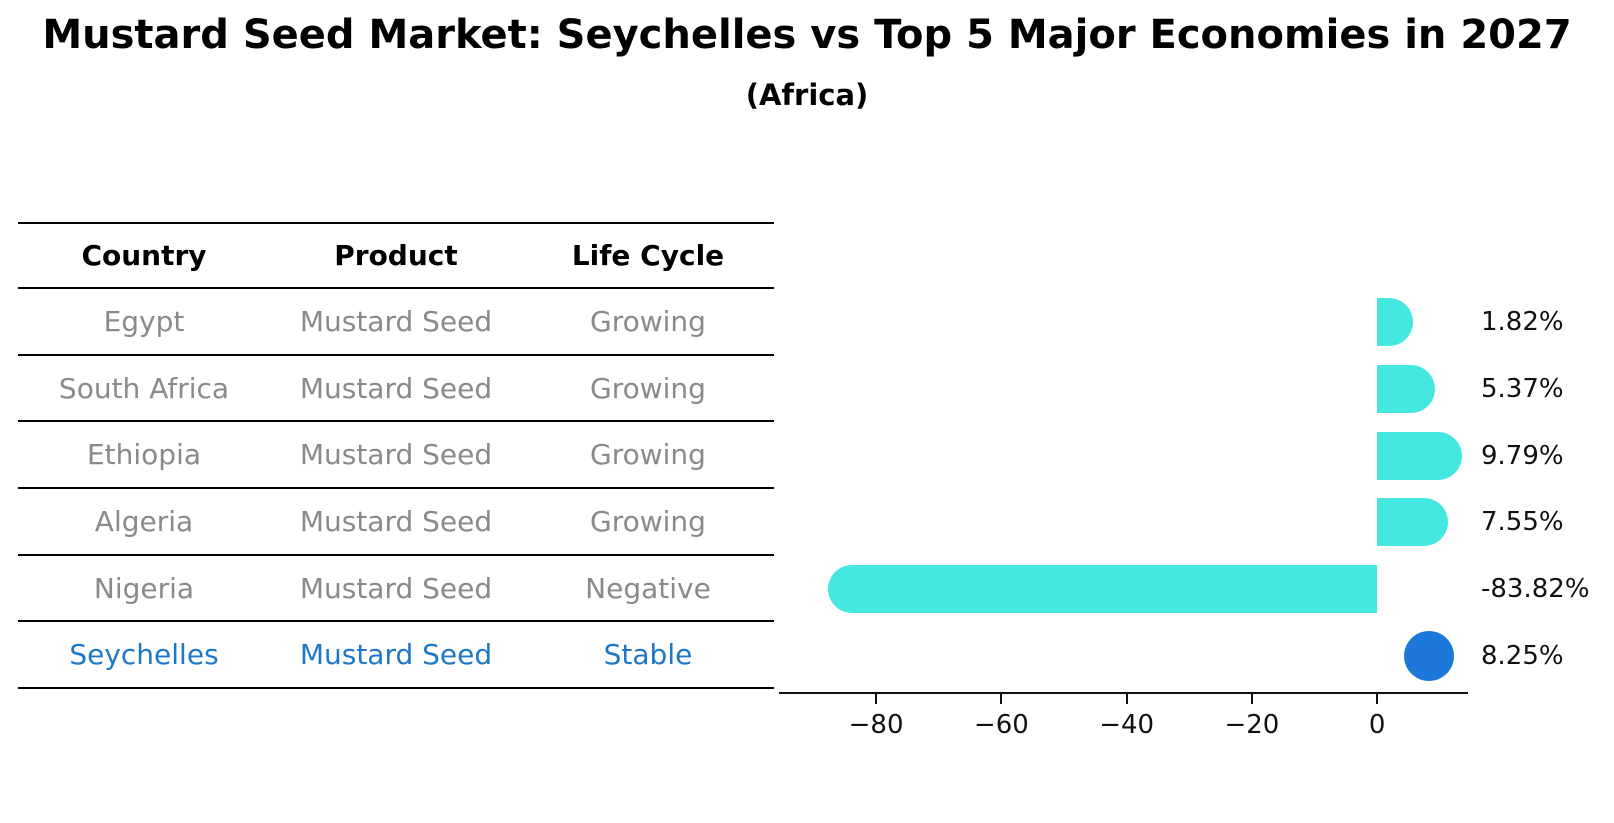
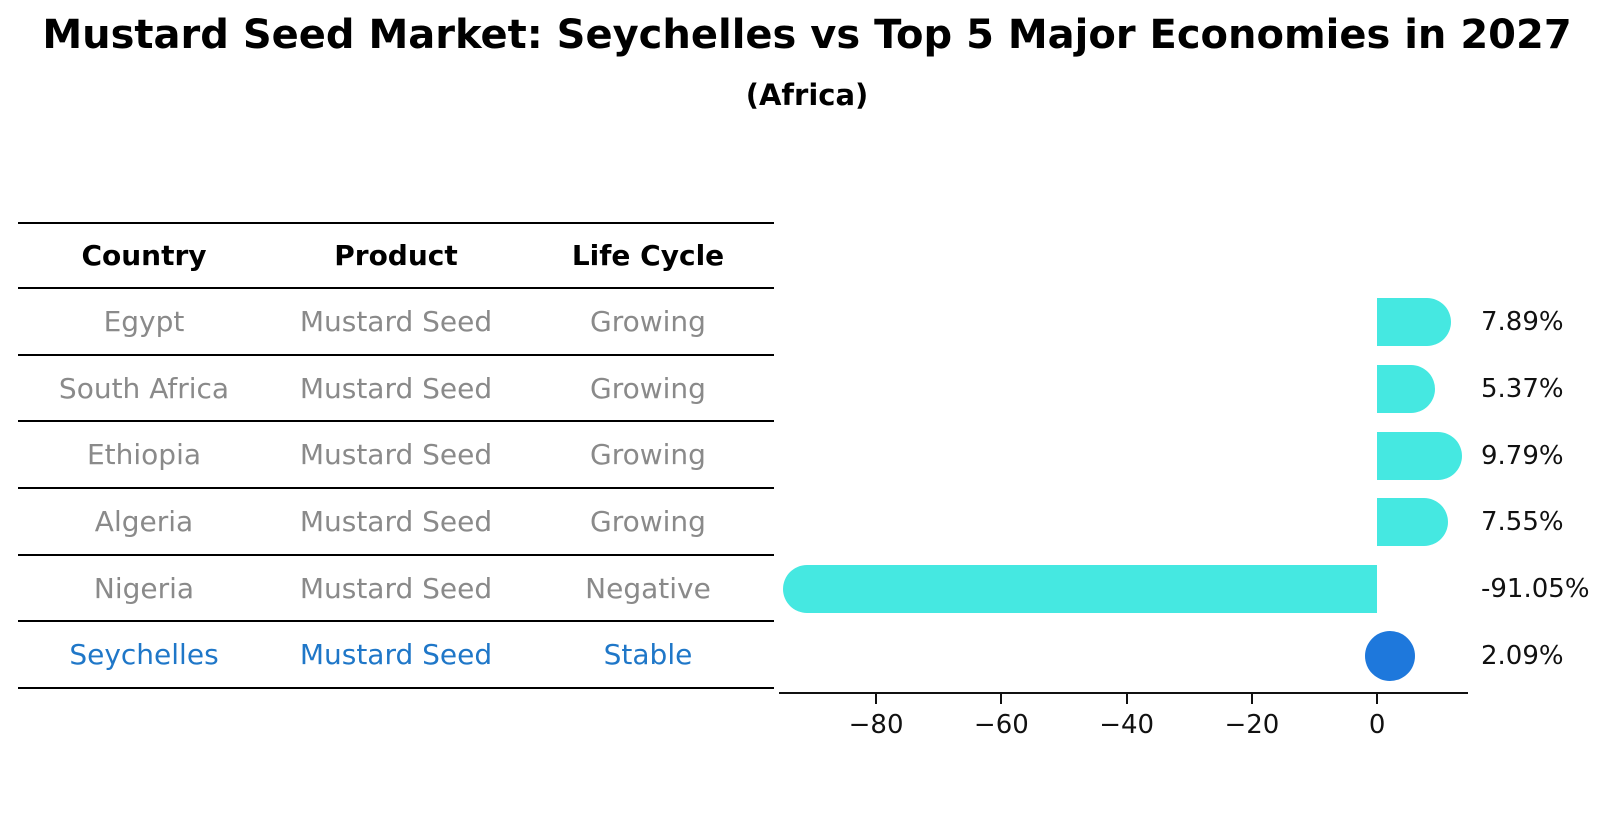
Egypt: 1.82% -> 7.89%
Nigeria: -83.82% -> -91.05%
Seychelles: 8.25% -> 2.09%
